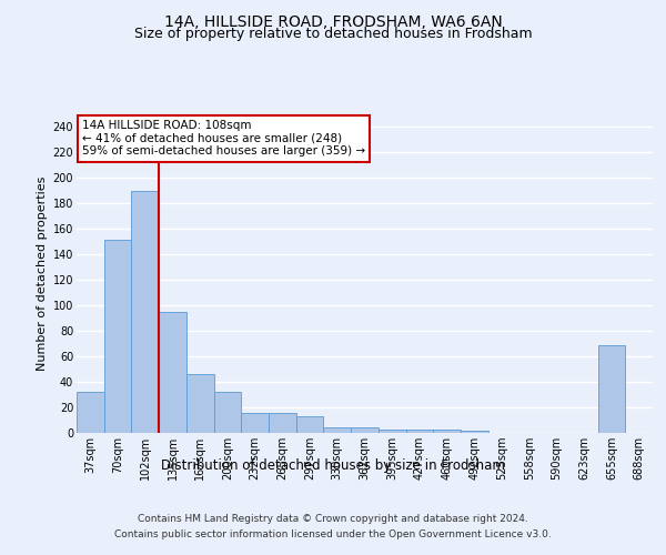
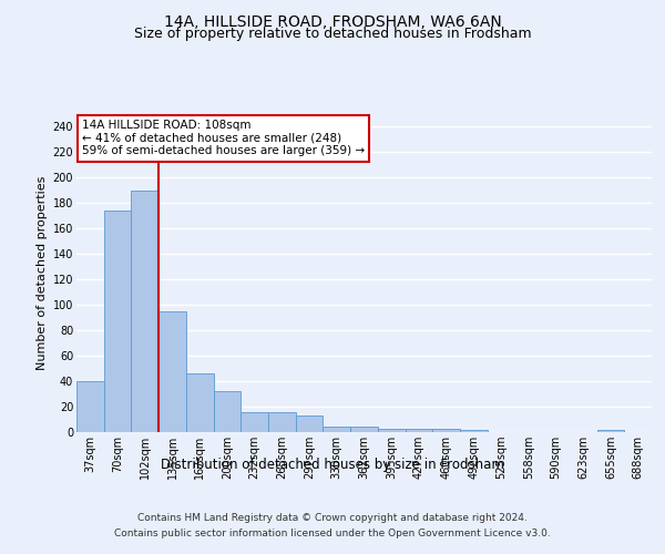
37sqm: 32 -> 40
70sqm: 151 -> 174
655sqm: 69 -> 2
